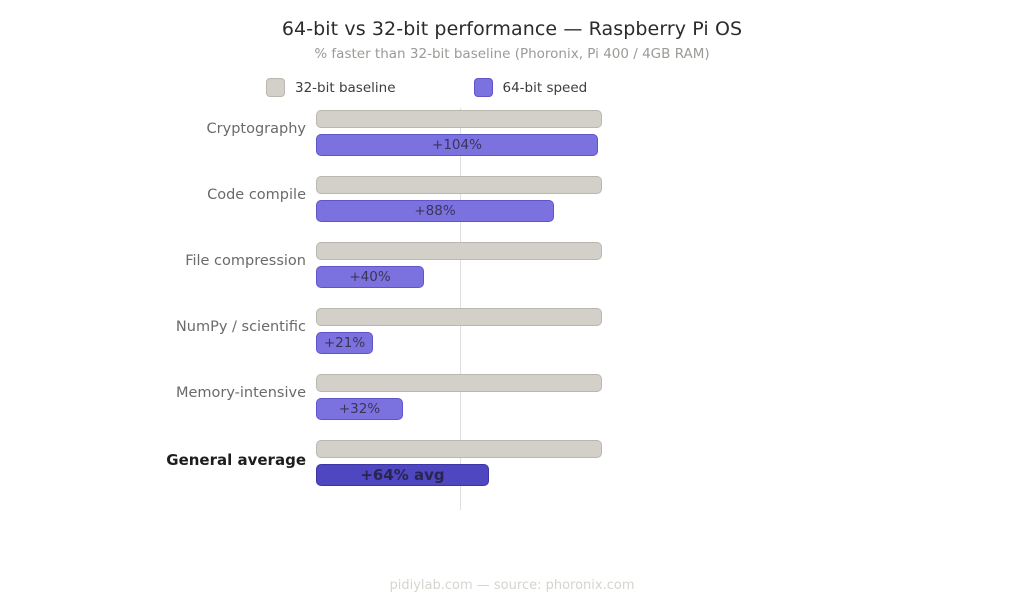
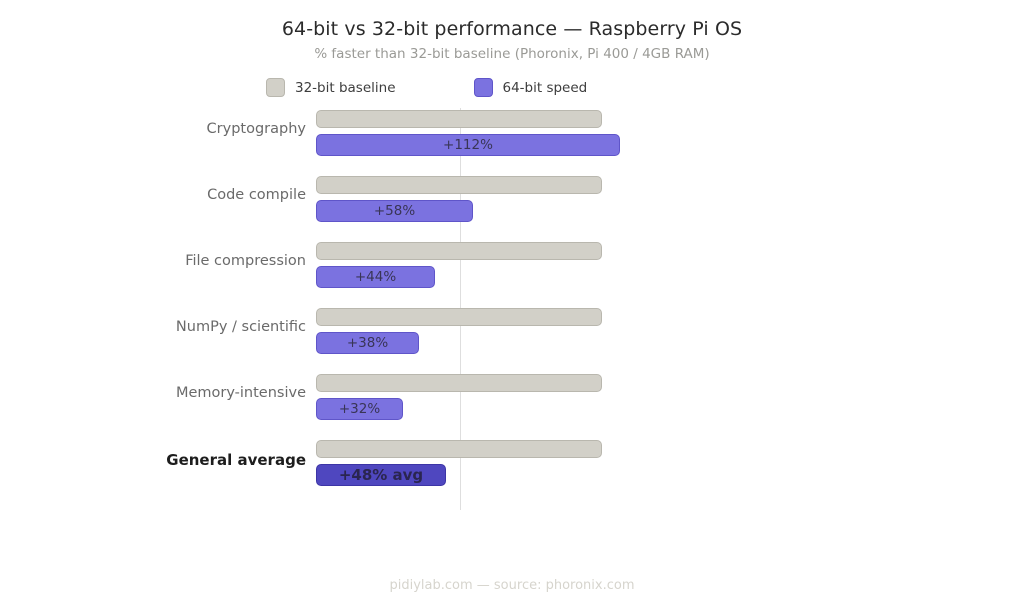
64-bit speed/Cryptography: +104% -> +112%
64-bit speed/Code compile: +88% -> +58%
64-bit speed/File compression: +40% -> +44%
64-bit speed/NumPy / scientific: +21% -> +38%
64-bit speed/General average: +64% -> +48%
